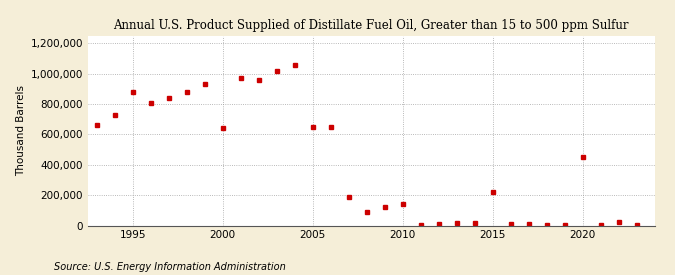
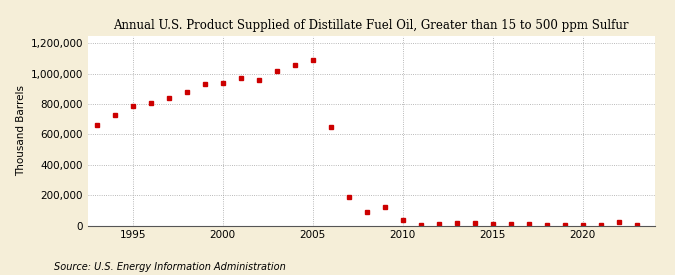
1995: 880,000 -> 790,000
2000: 640,000 -> 940,000
2005: 650,000 -> 1,090,000
2010: 140,000 -> 40,000
2015: 220,000 -> 10,000
2020: 450,000 -> 0
